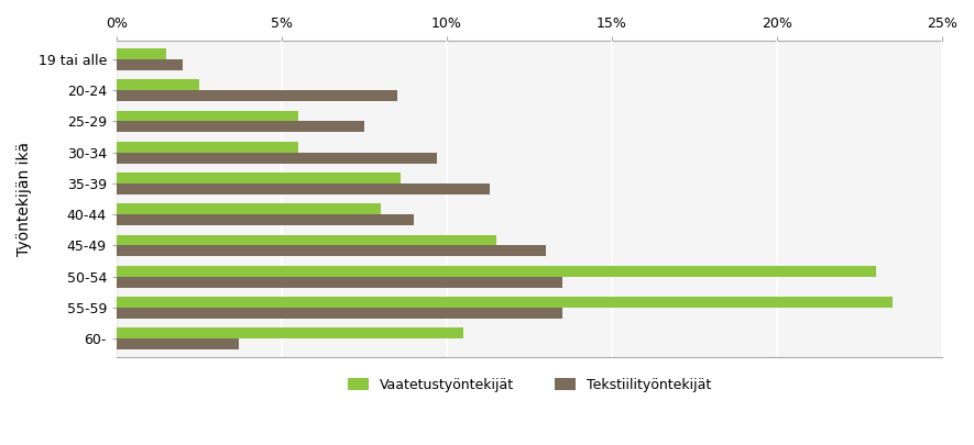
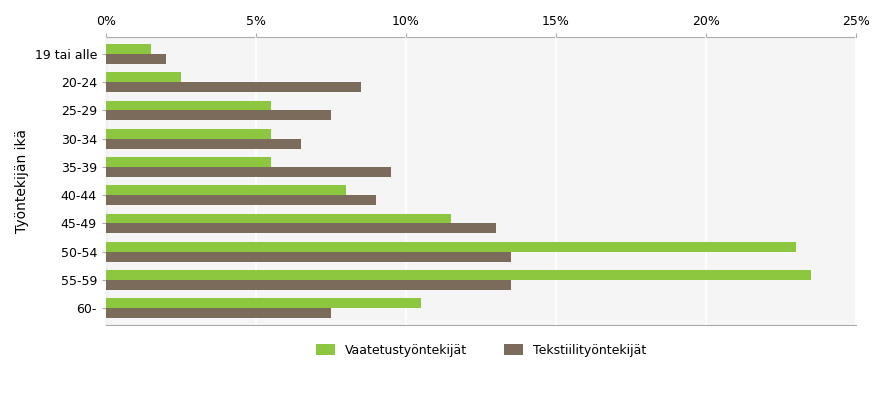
Tekstiilityöntekijät/30-34: 9.7% -> 6.5%
Vaatetustyöntekijät/35-39: 8.6% -> 5.5%
Tekstiilityöntekijät/35-39: 11.3% -> 9.5%
Tekstiilityöntekijät/60-: 3.7% -> 7.5%
